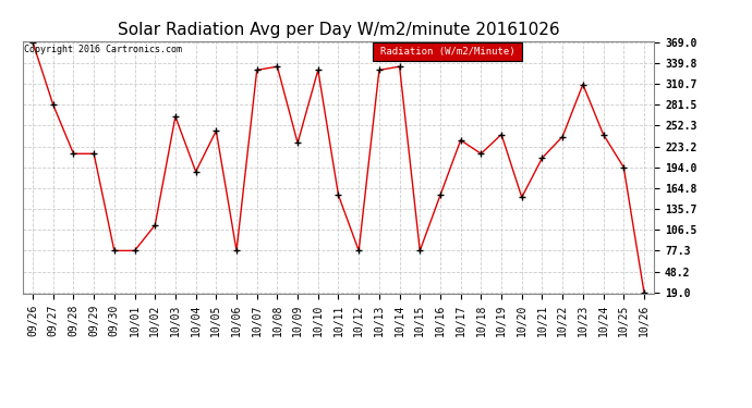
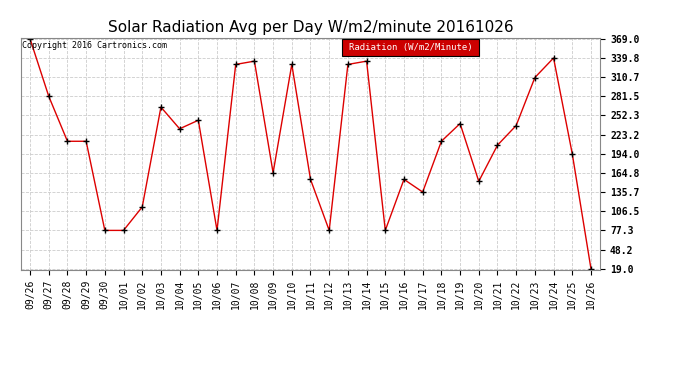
10/04: 188 -> 232
10/09: 228 -> 165
10/17: 232 -> 136
10/24: 240 -> 340
